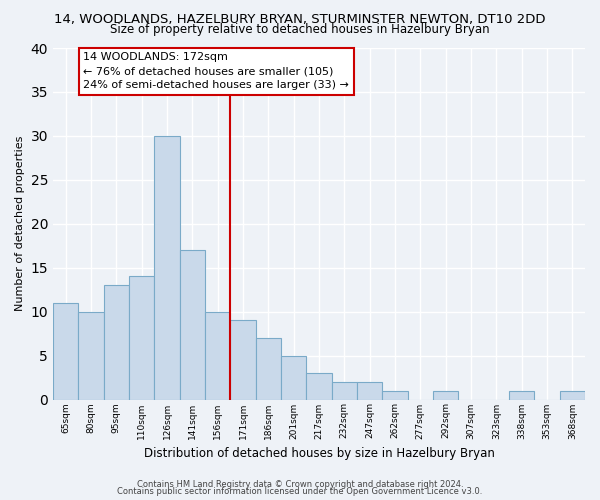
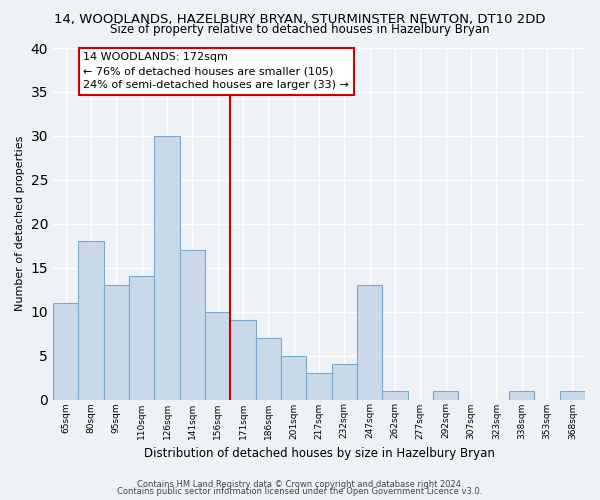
80sqm: 10 -> 18
232sqm: 2 -> 4
247sqm: 2 -> 13
